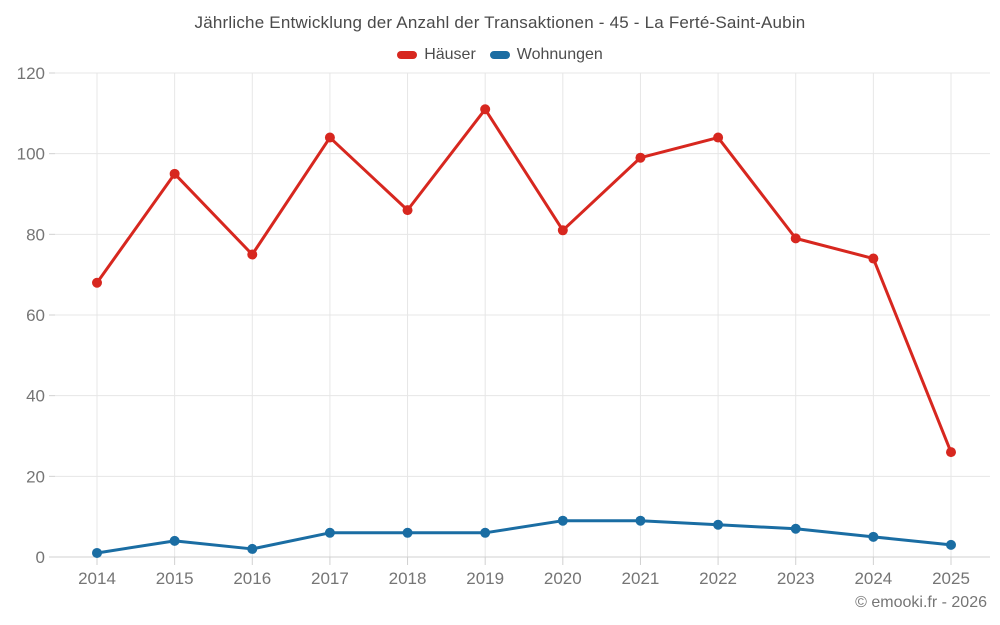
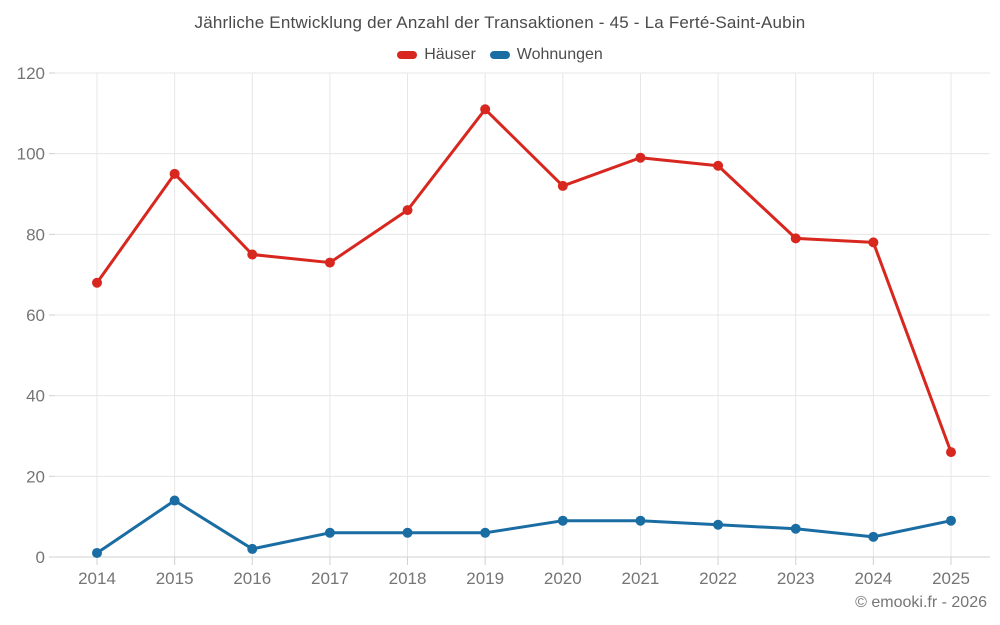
Wohnungen/2015: 4 -> 14
Häuser/2017: 104 -> 73
Häuser/2020: 81 -> 92
Häuser/2022: 104 -> 97
Häuser/2024: 74 -> 78
Wohnungen/2025: 3 -> 9
